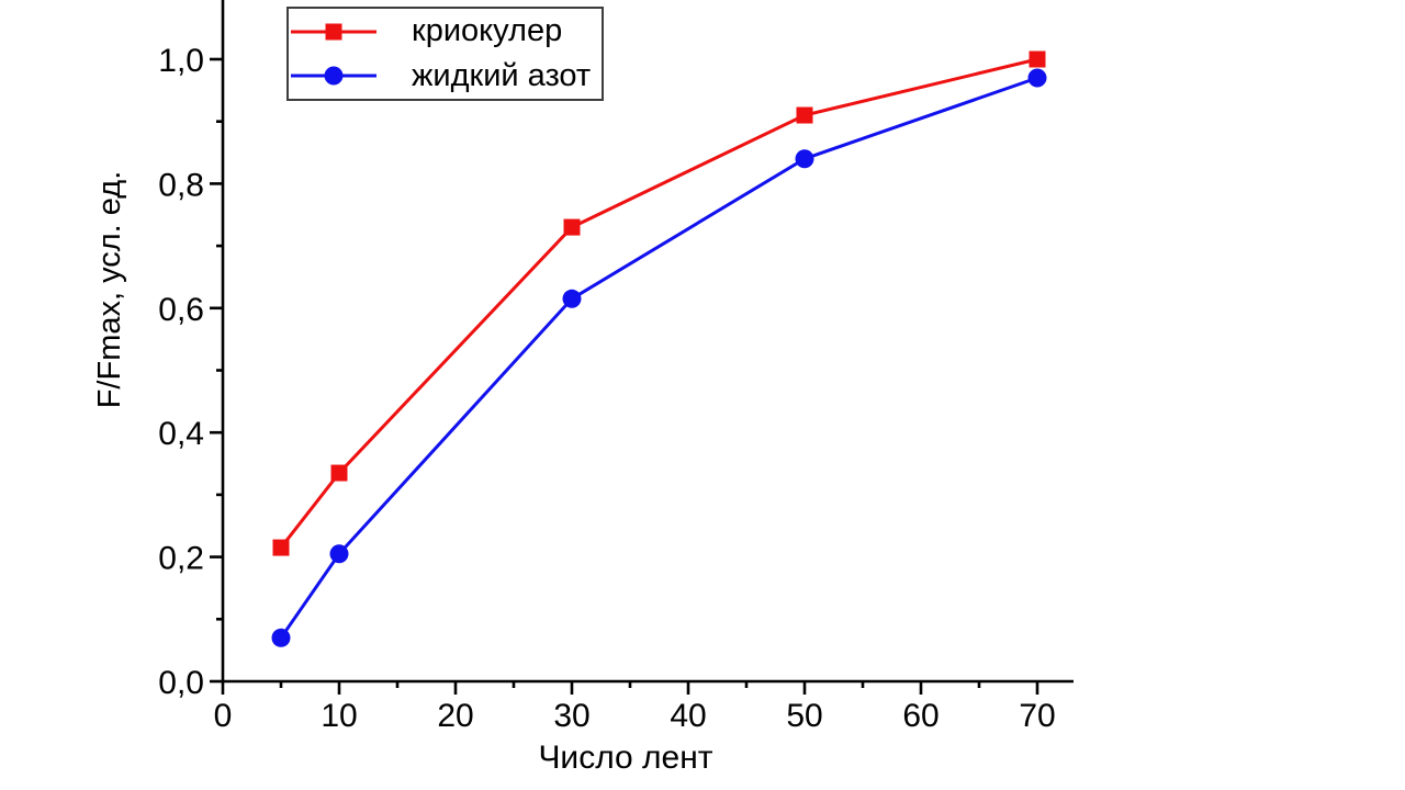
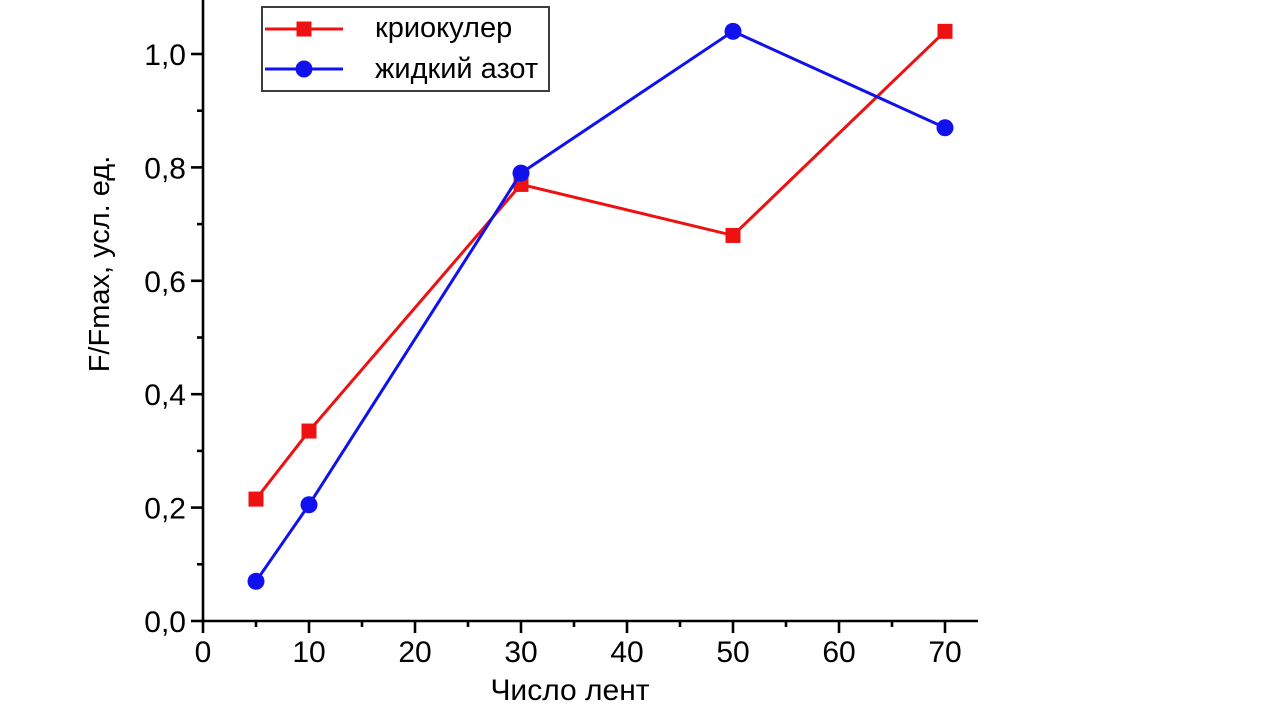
криокулер/30: 0,73 -> 0,77
жидкий азот/30: 0,61 -> 0,79
криокулер/50: 0,91 -> 0,68
жидкий азот/50: 0,84 -> 1,04
криокулер/70: 1,00 -> 1,04
жидкий азот/70: 0,97 -> 0,87
